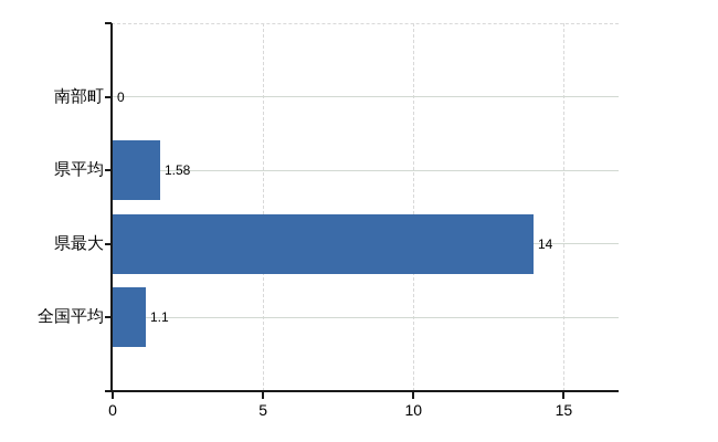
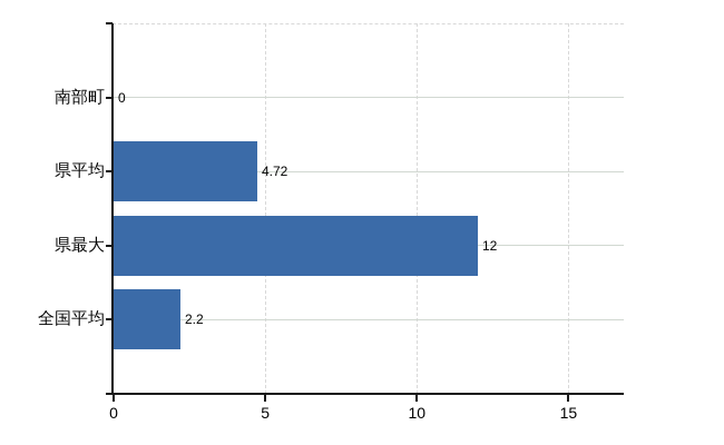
県平均: 1.58 -> 4.72
県最大: 14 -> 12
全国平均: 1.1 -> 2.2
